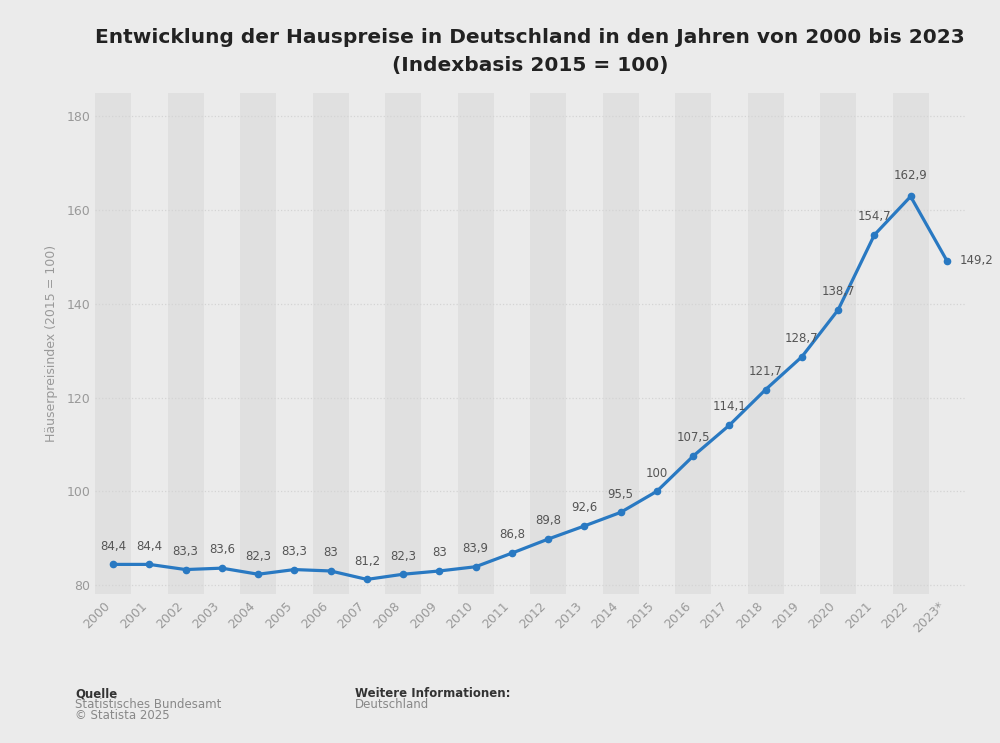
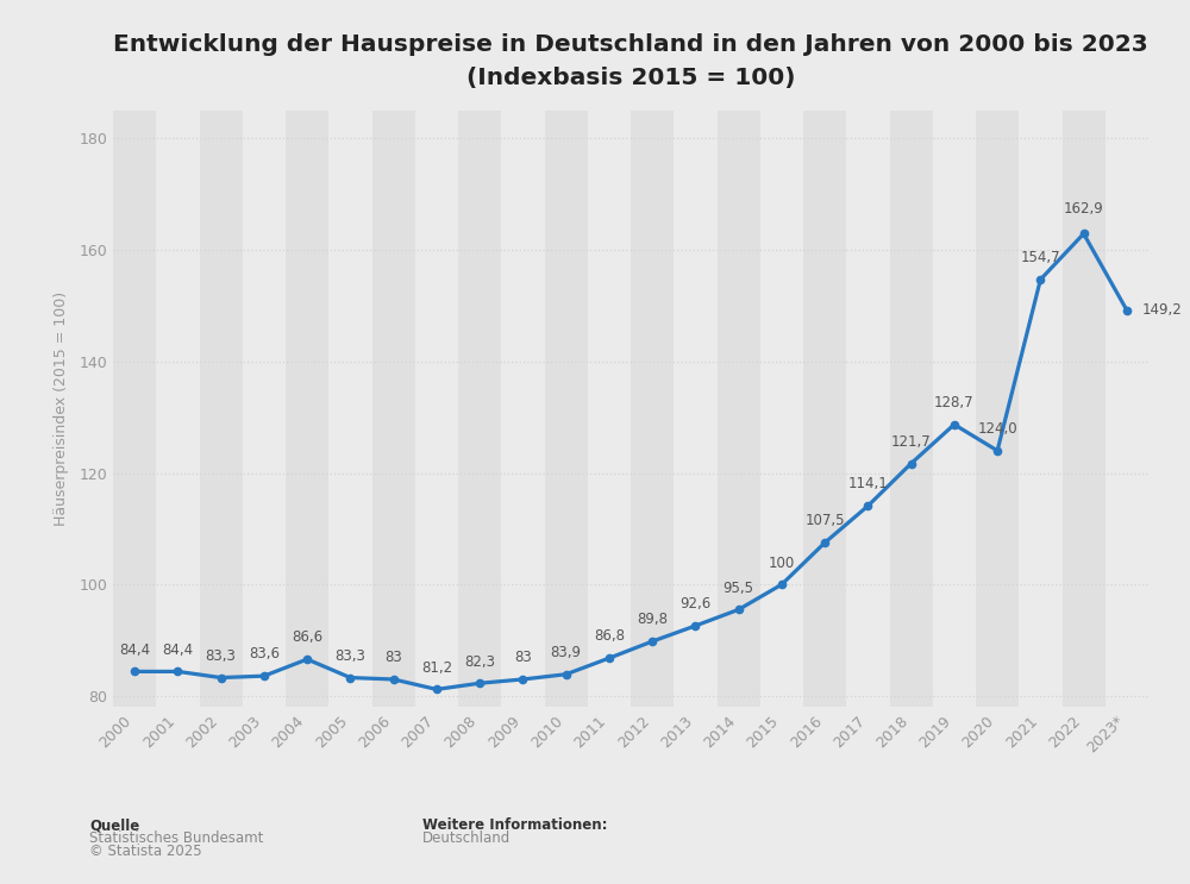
2004: 82,3 -> 86,6
2020: 138,7 -> 124,0
